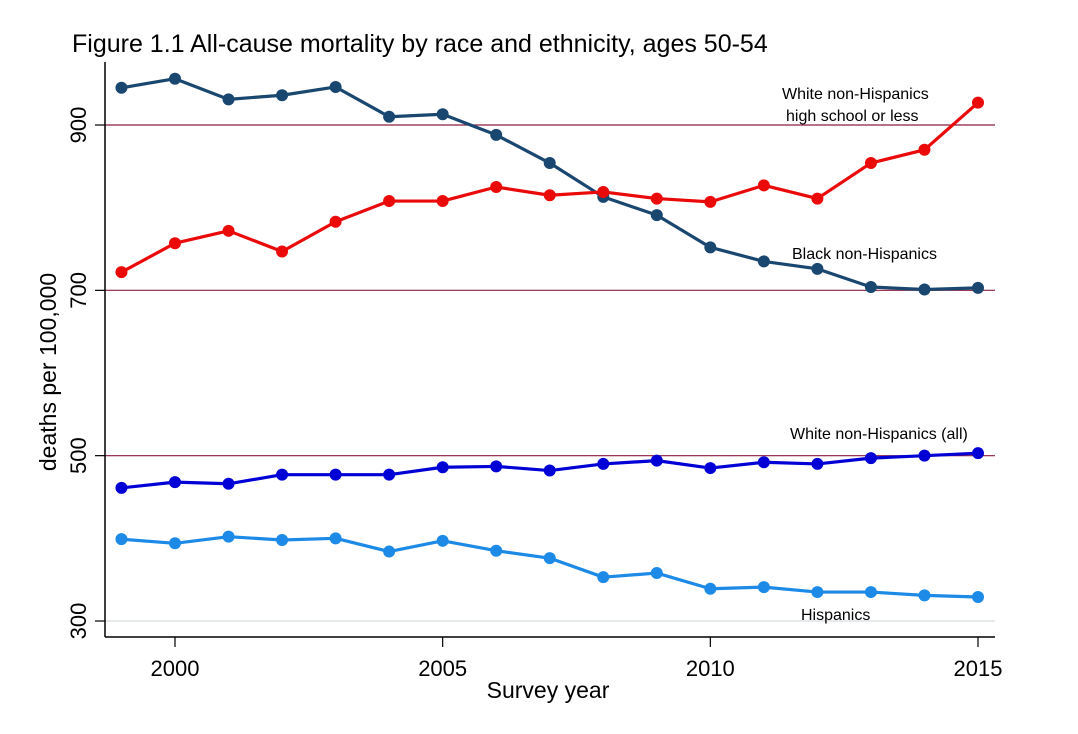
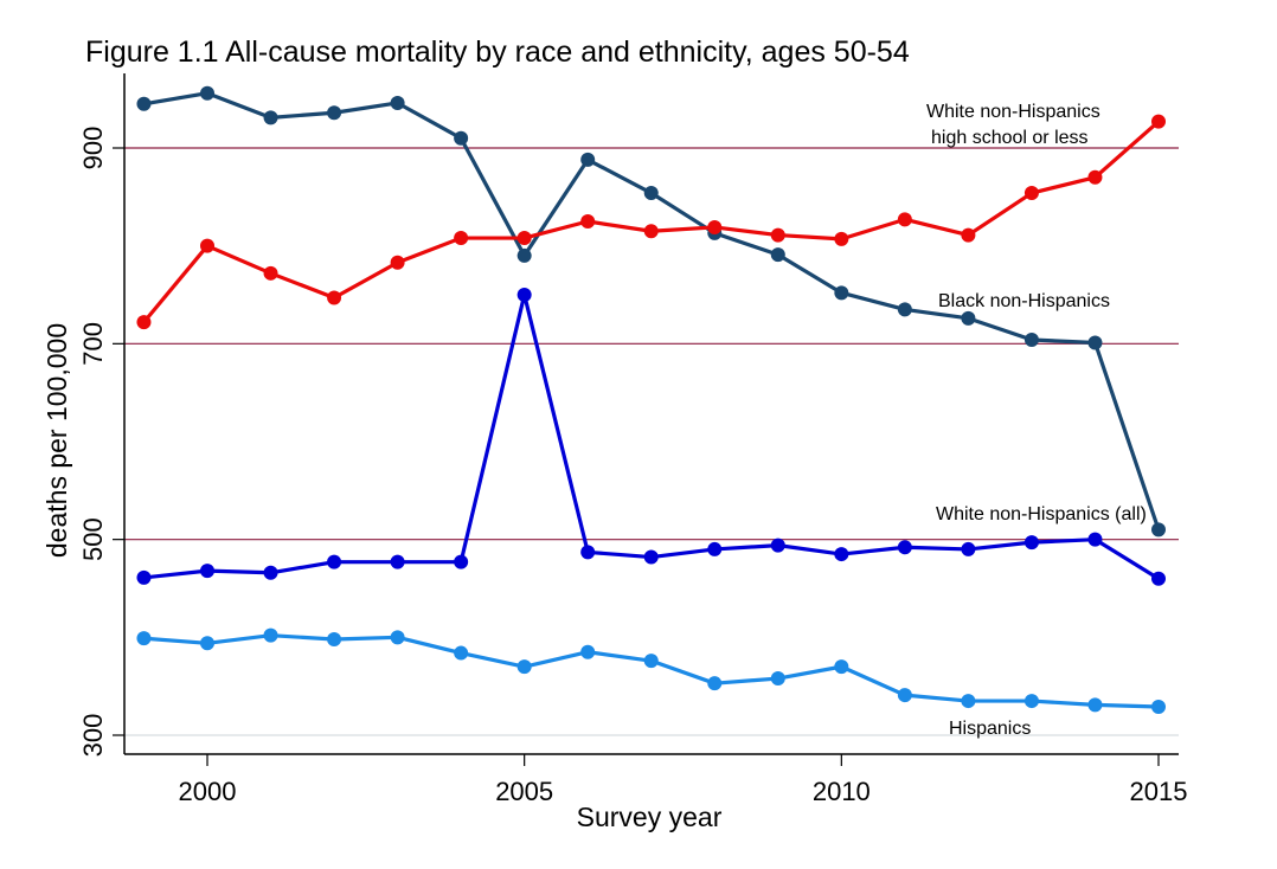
White non-Hispanics high school or less/2000: 760 -> 800
Black non-Hispanics/2005: 910 -> 790
White non-Hispanics (all)/2005: 490 -> 750
Hispanics/2005: 400 -> 370
Hispanics/2010: 340 -> 370
Black non-Hispanics/2015: 700 -> 510
White non-Hispanics (all)/2015: 500 -> 460
